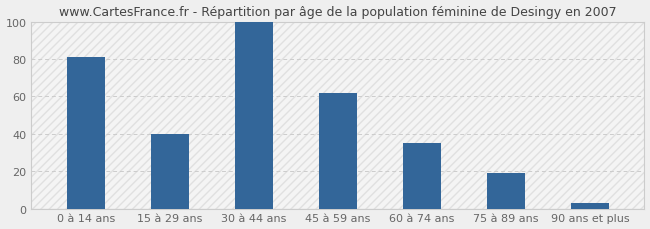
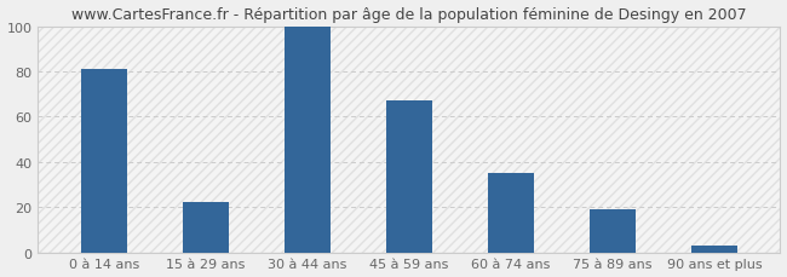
15 à 29 ans: 40 -> 22
45 à 59 ans: 62 -> 67
